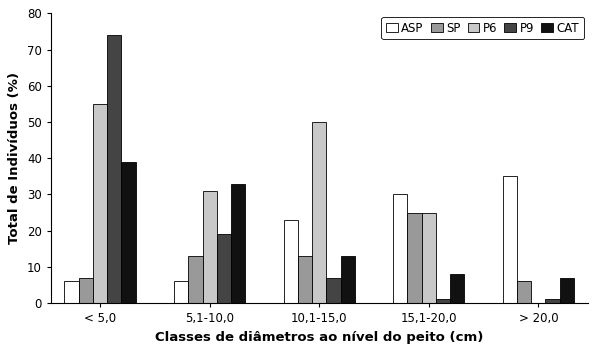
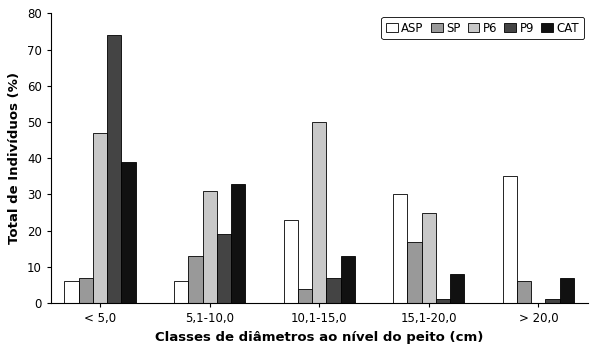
P6/< 5,0: 55 -> 47
SP/10,1-15,0: 13 -> 4
SP/15,1-20,0: 25 -> 17
